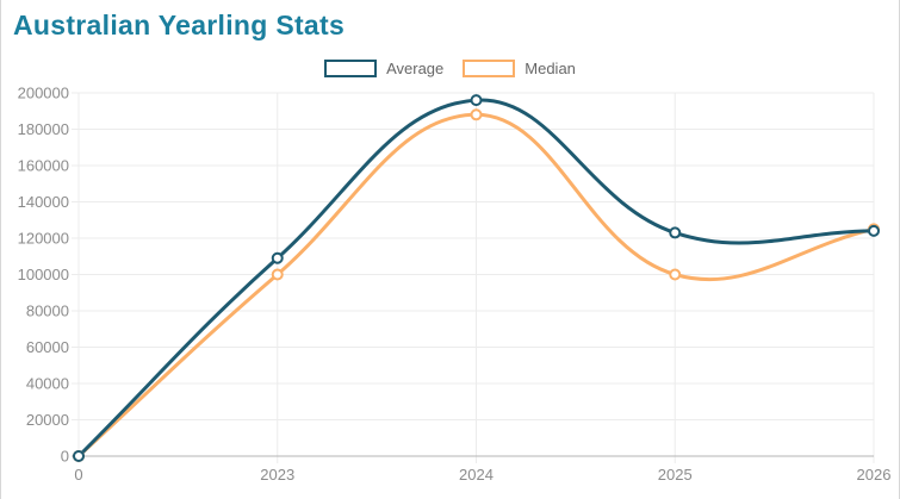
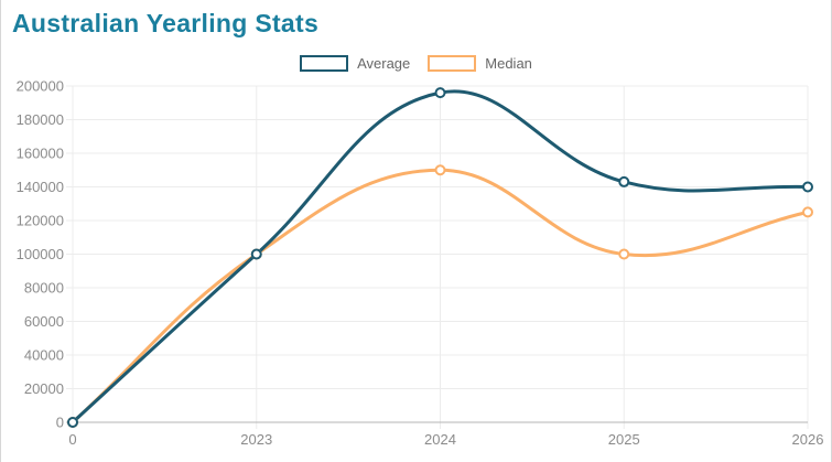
Average/2023: 109000 -> 100000
Median/2024: 188000 -> 150000
Average/2025: 123000 -> 143000
Average/2026: 124000 -> 140000
